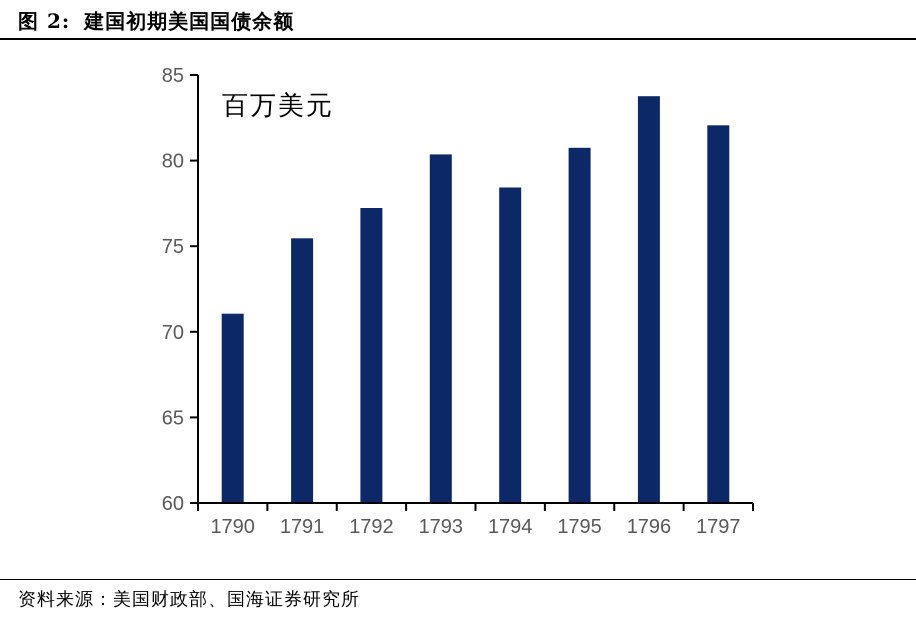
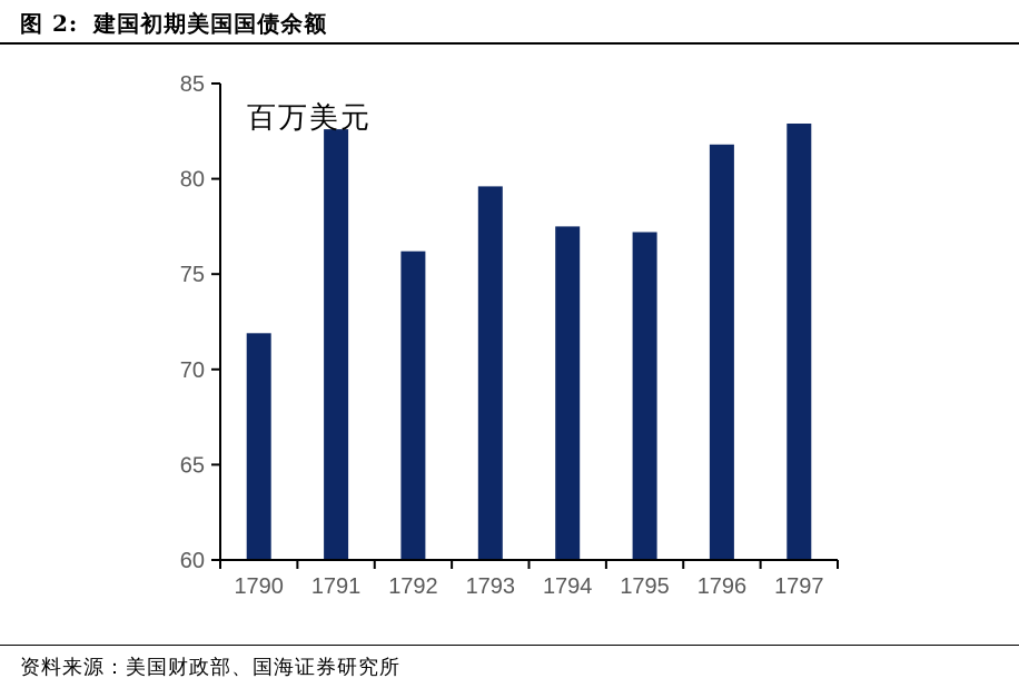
1790: 71.1 -> 71.9
1791: 75.5 -> 82.6
1792: 77.2 -> 76.2
1793: 80.4 -> 79.6
1794: 78.4 -> 77.5
1795: 80.8 -> 77.2
1796: 83.8 -> 81.8
1797: 82.1 -> 82.9
